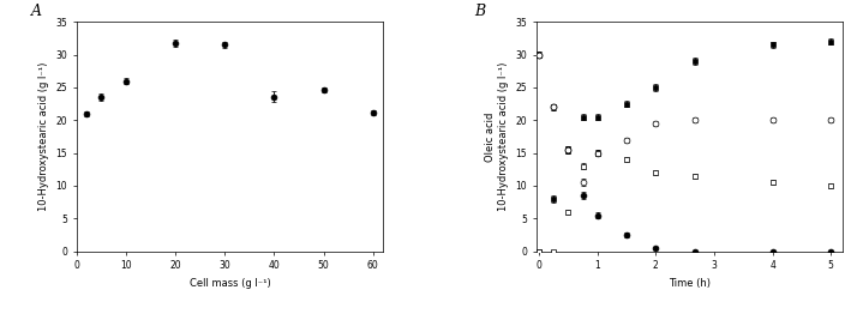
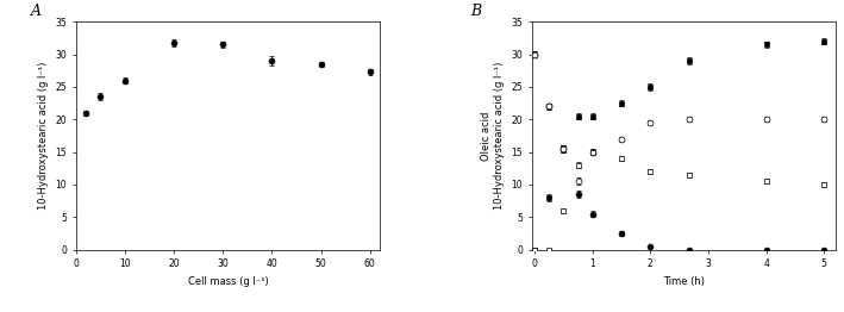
40: 23.6 -> 29.0
50: 24.6 -> 28.5
60: 21.2 -> 27.3
